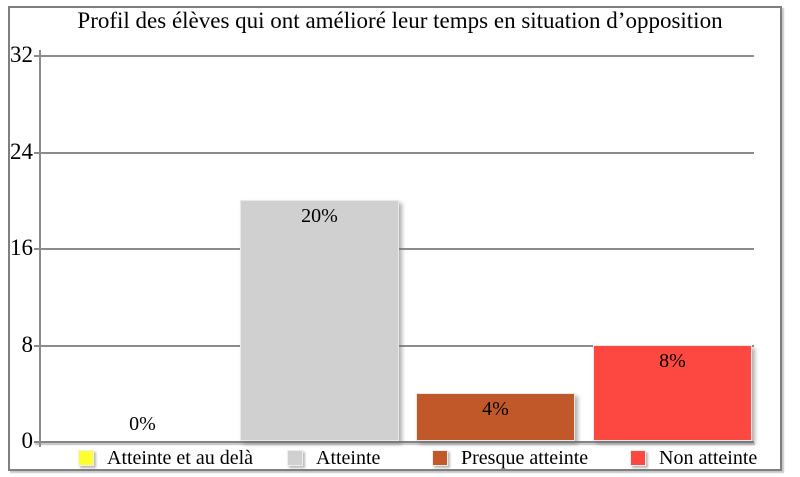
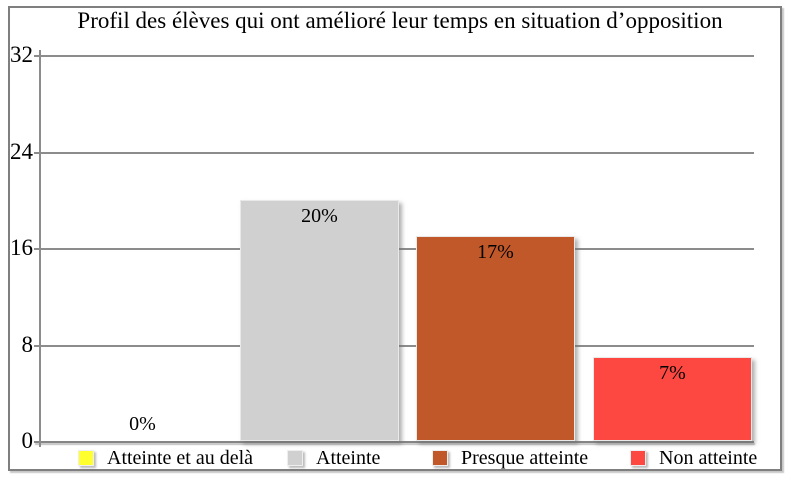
Presque atteinte: 4% -> 17%
Non atteinte: 8% -> 7%
